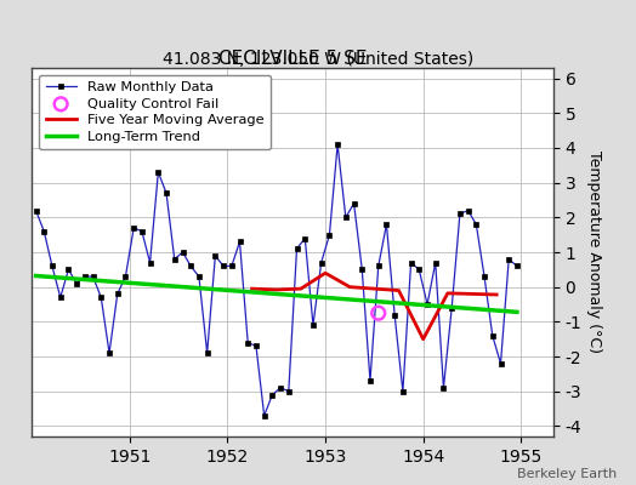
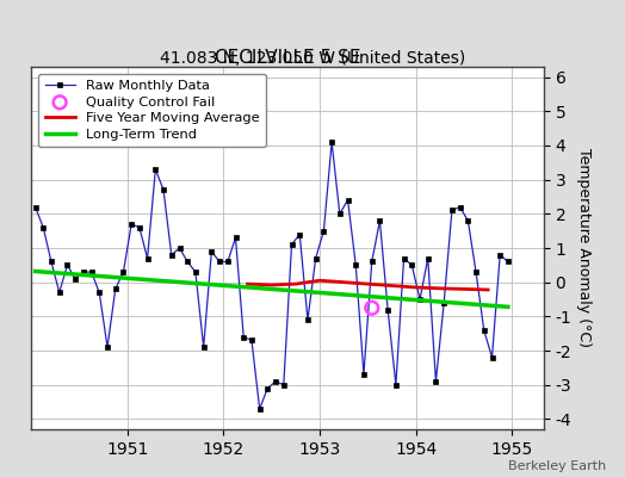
Five Year Moving Average/1953: 0.40 -> 0.05
Five Year Moving Average/1954: -1.50 -> -0.15
